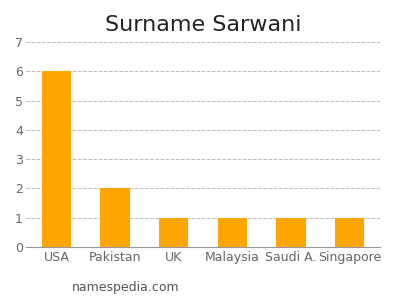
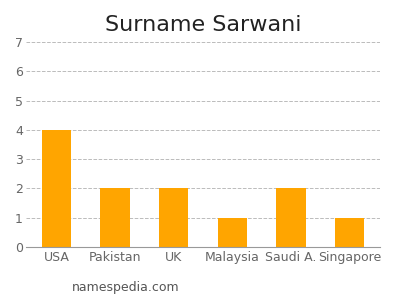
USA: 6 -> 4
UK: 1 -> 2
Saudi A.: 1 -> 2
